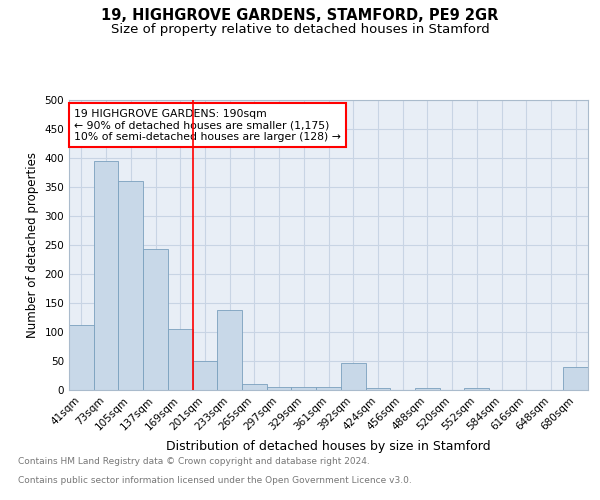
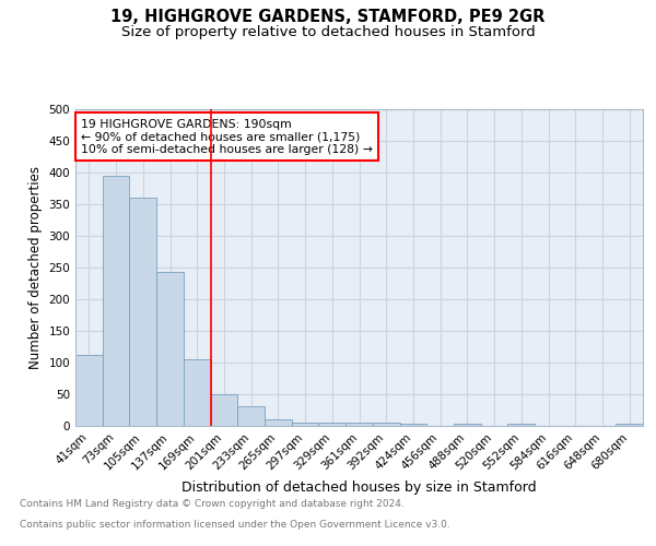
233sqm: 138 -> 31
392sqm: 46 -> 5
680sqm: 40 -> 4
